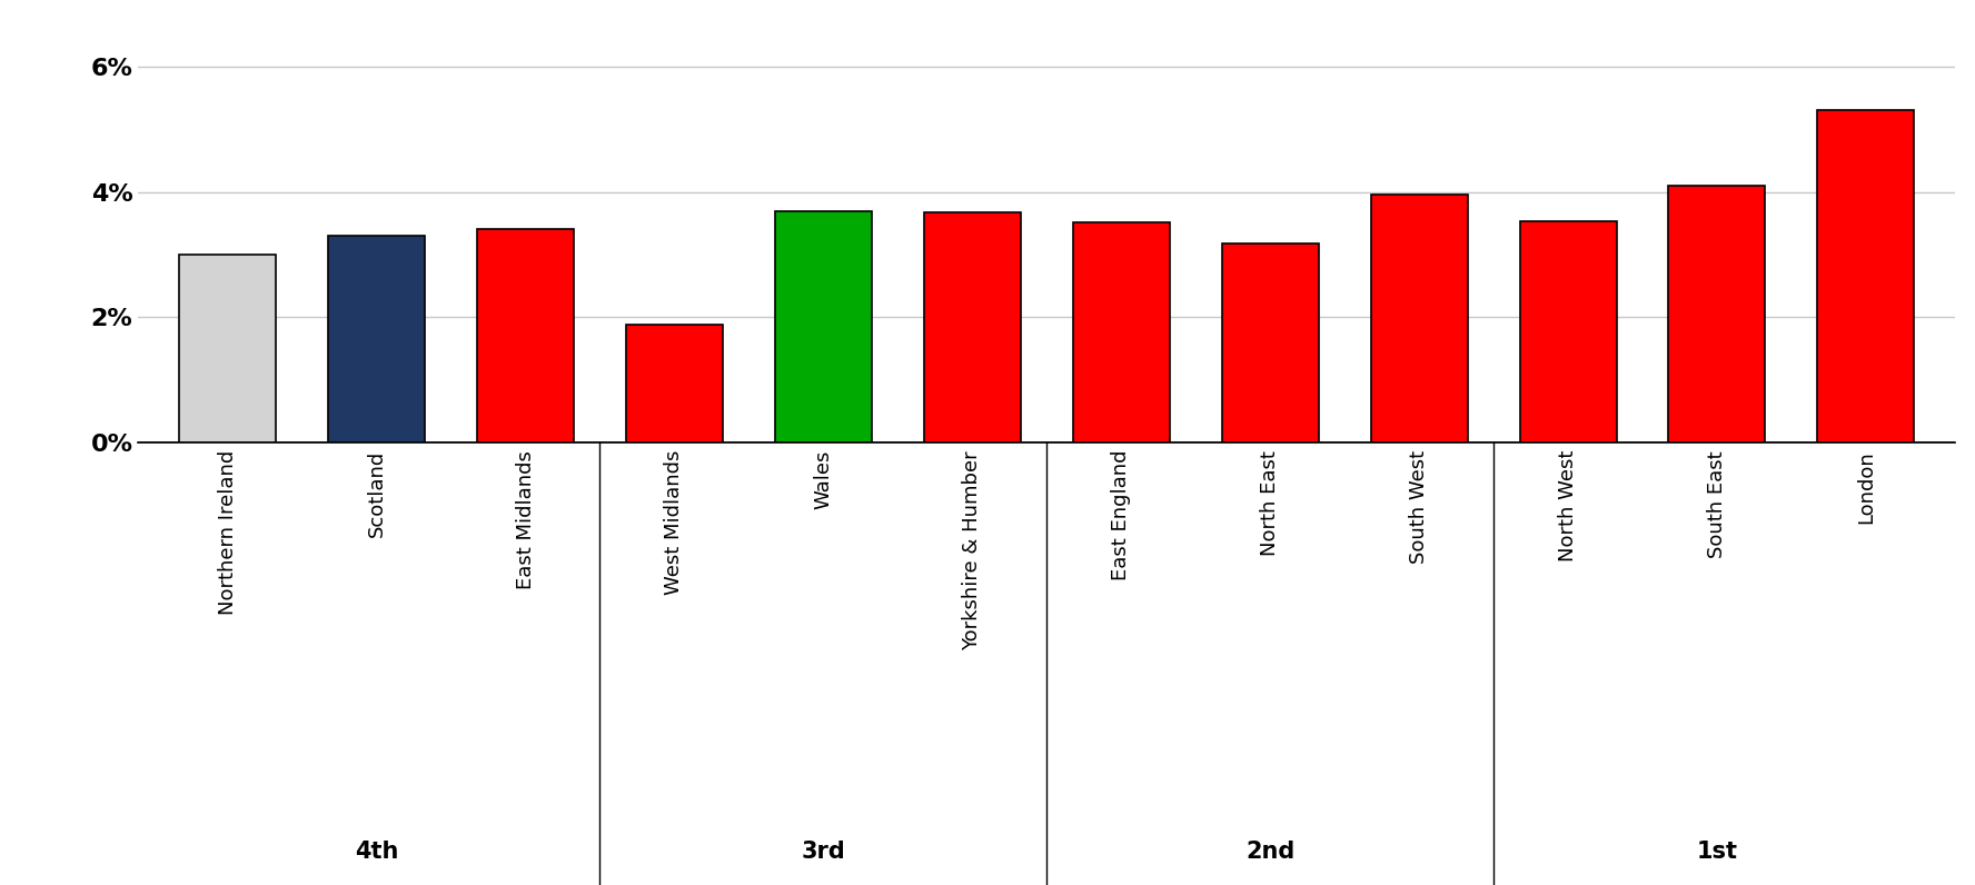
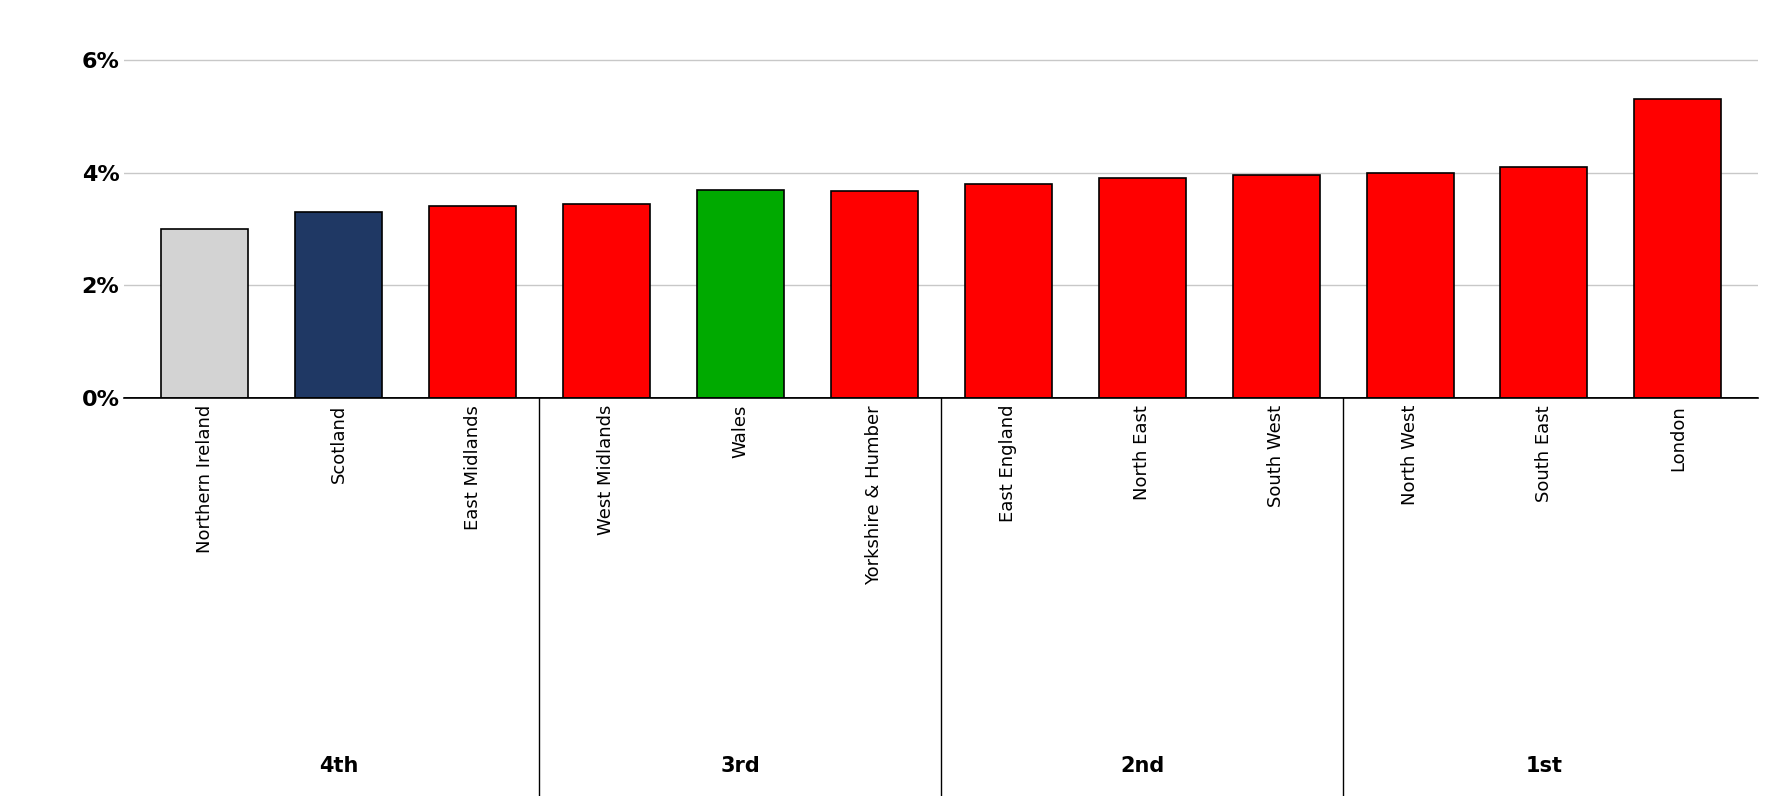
West Midlands: 1.88% -> 3.45%
East England: 3.52% -> 3.80%
North East: 3.18% -> 3.90%
North West: 3.54% -> 4.00%
